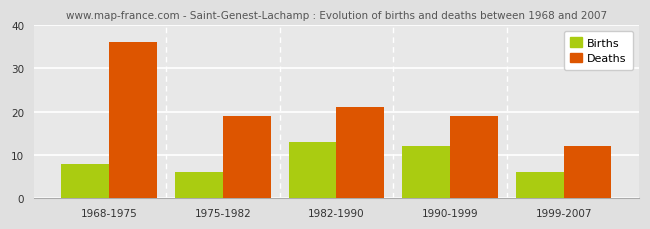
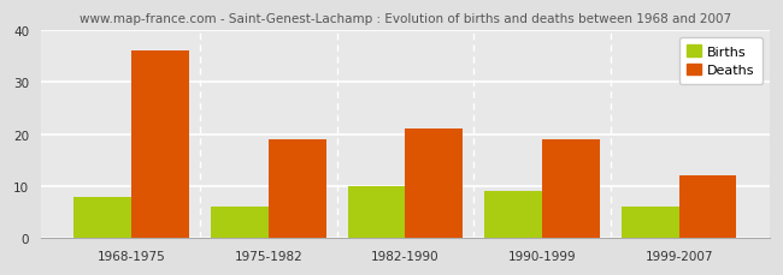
Births/1982-1990: 13 -> 10
Births/1990-1999: 12 -> 9
